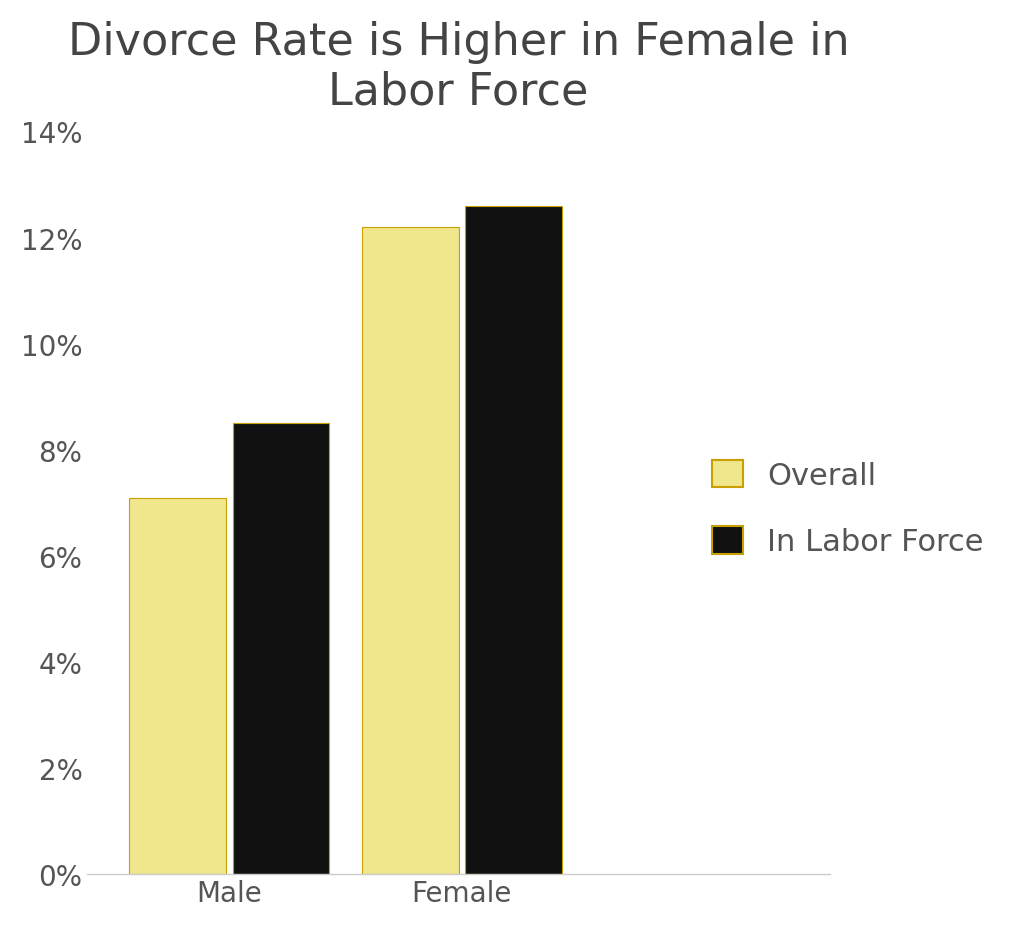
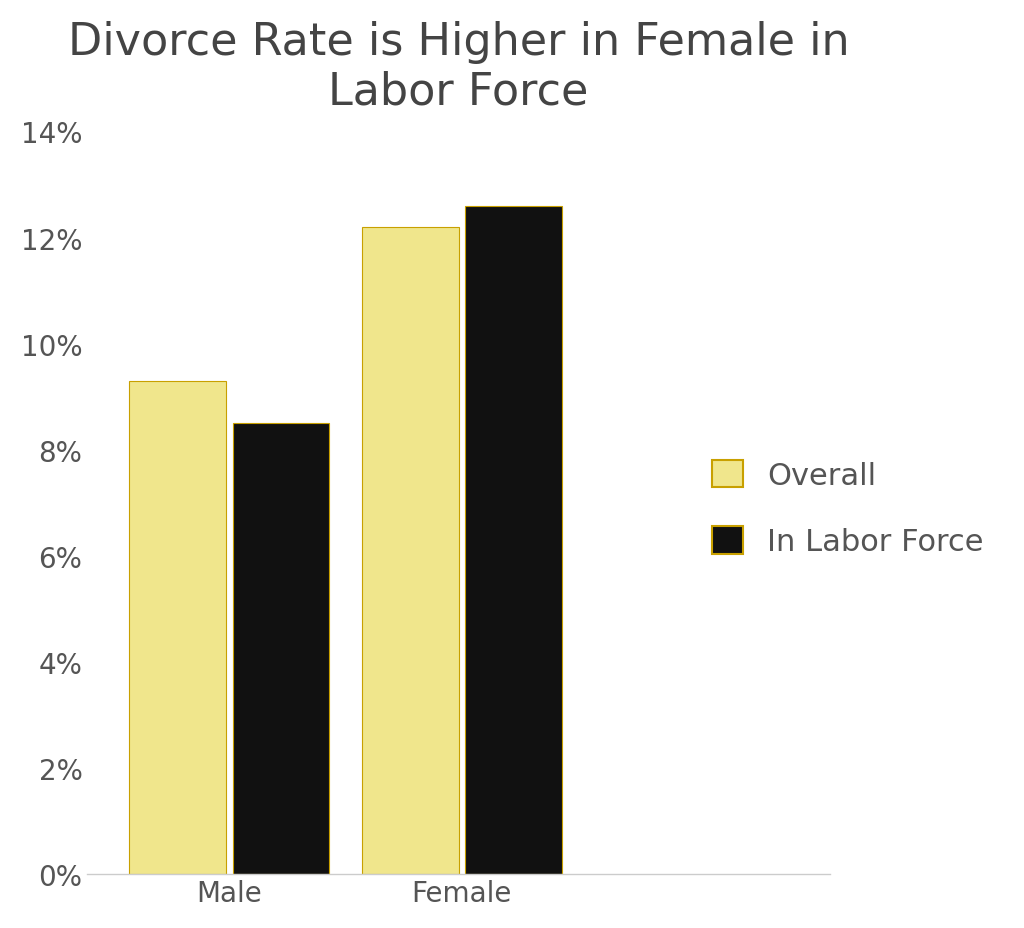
Overall/Male: 7.1% -> 9.3%
